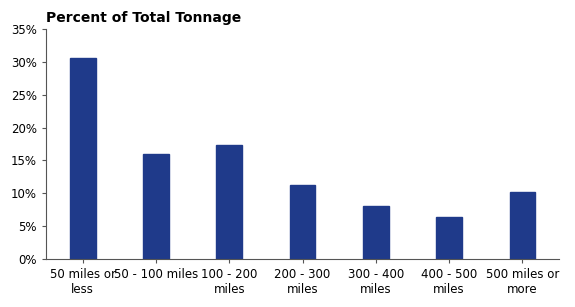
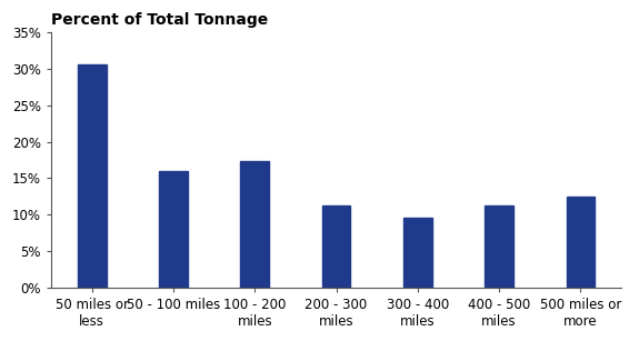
300 - 400 miles: 8.1% -> 9.6%
400 - 500 miles: 6.4% -> 11.2%
500 miles or more: 10.2% -> 12.4%
